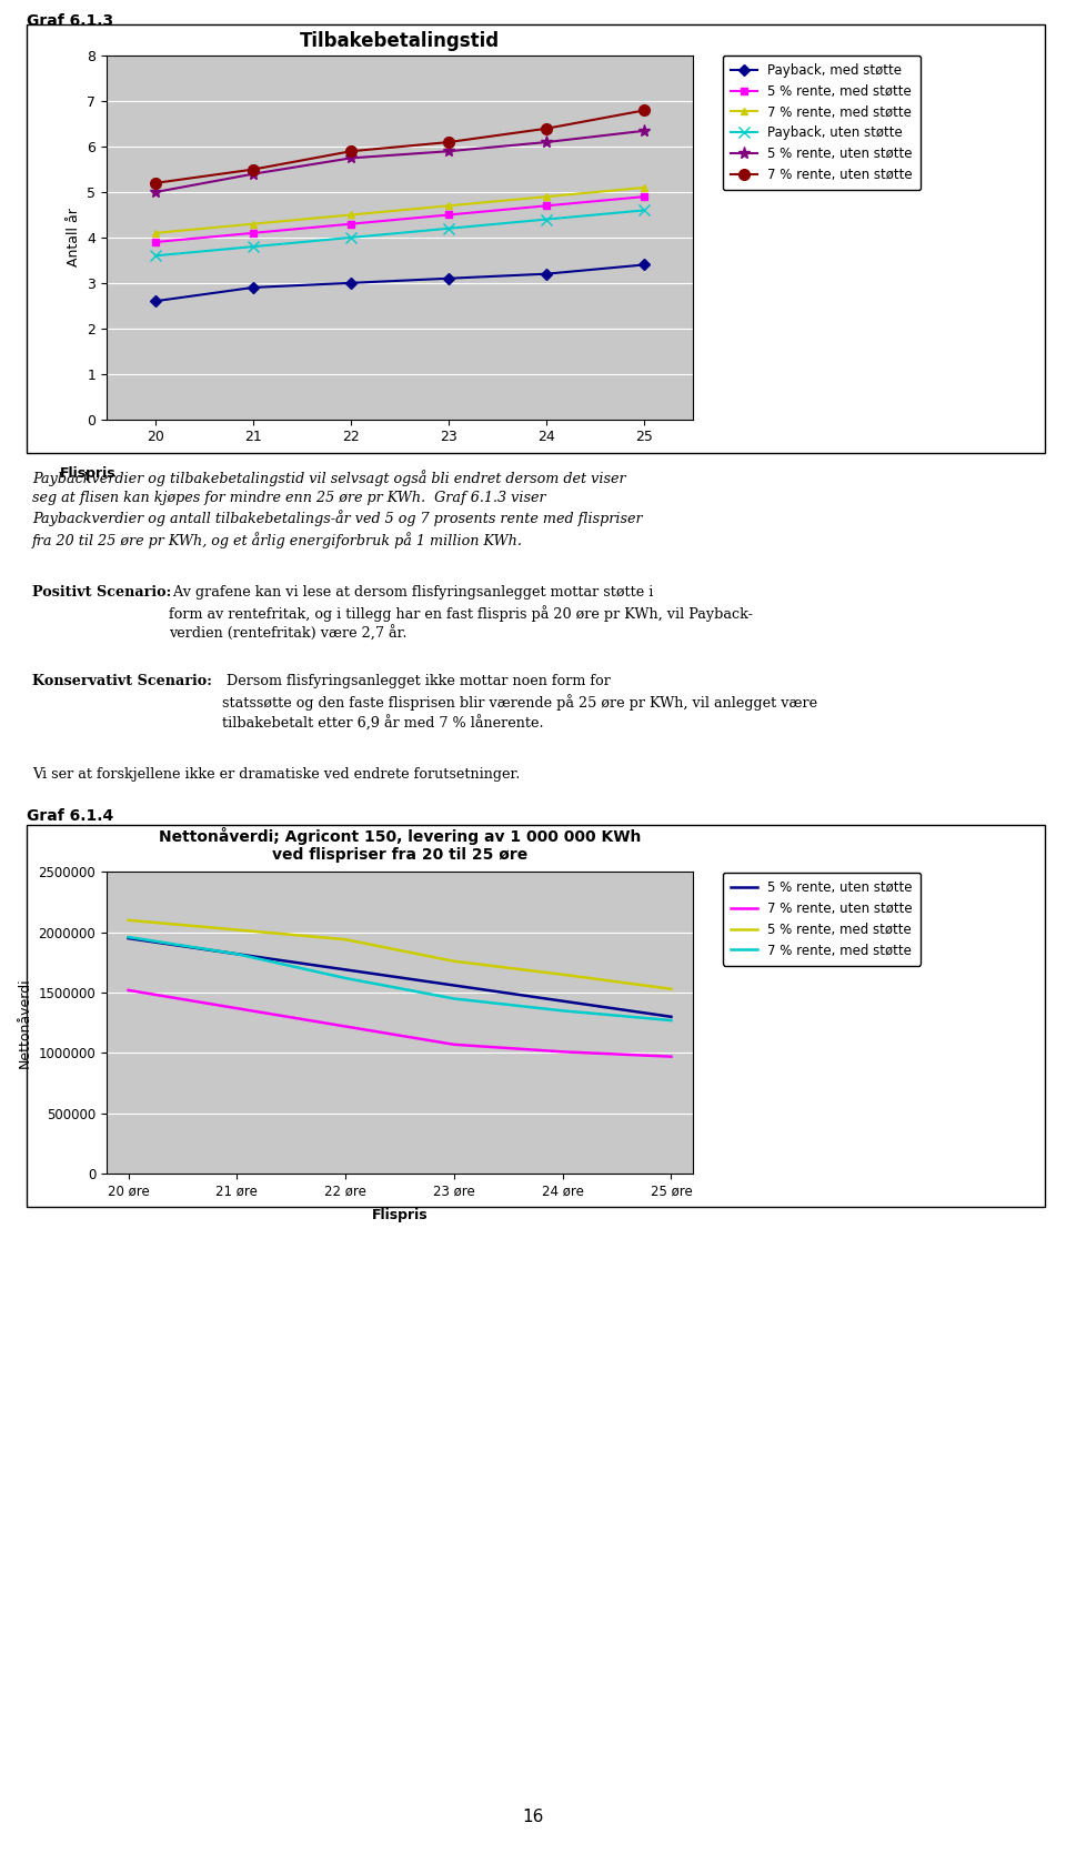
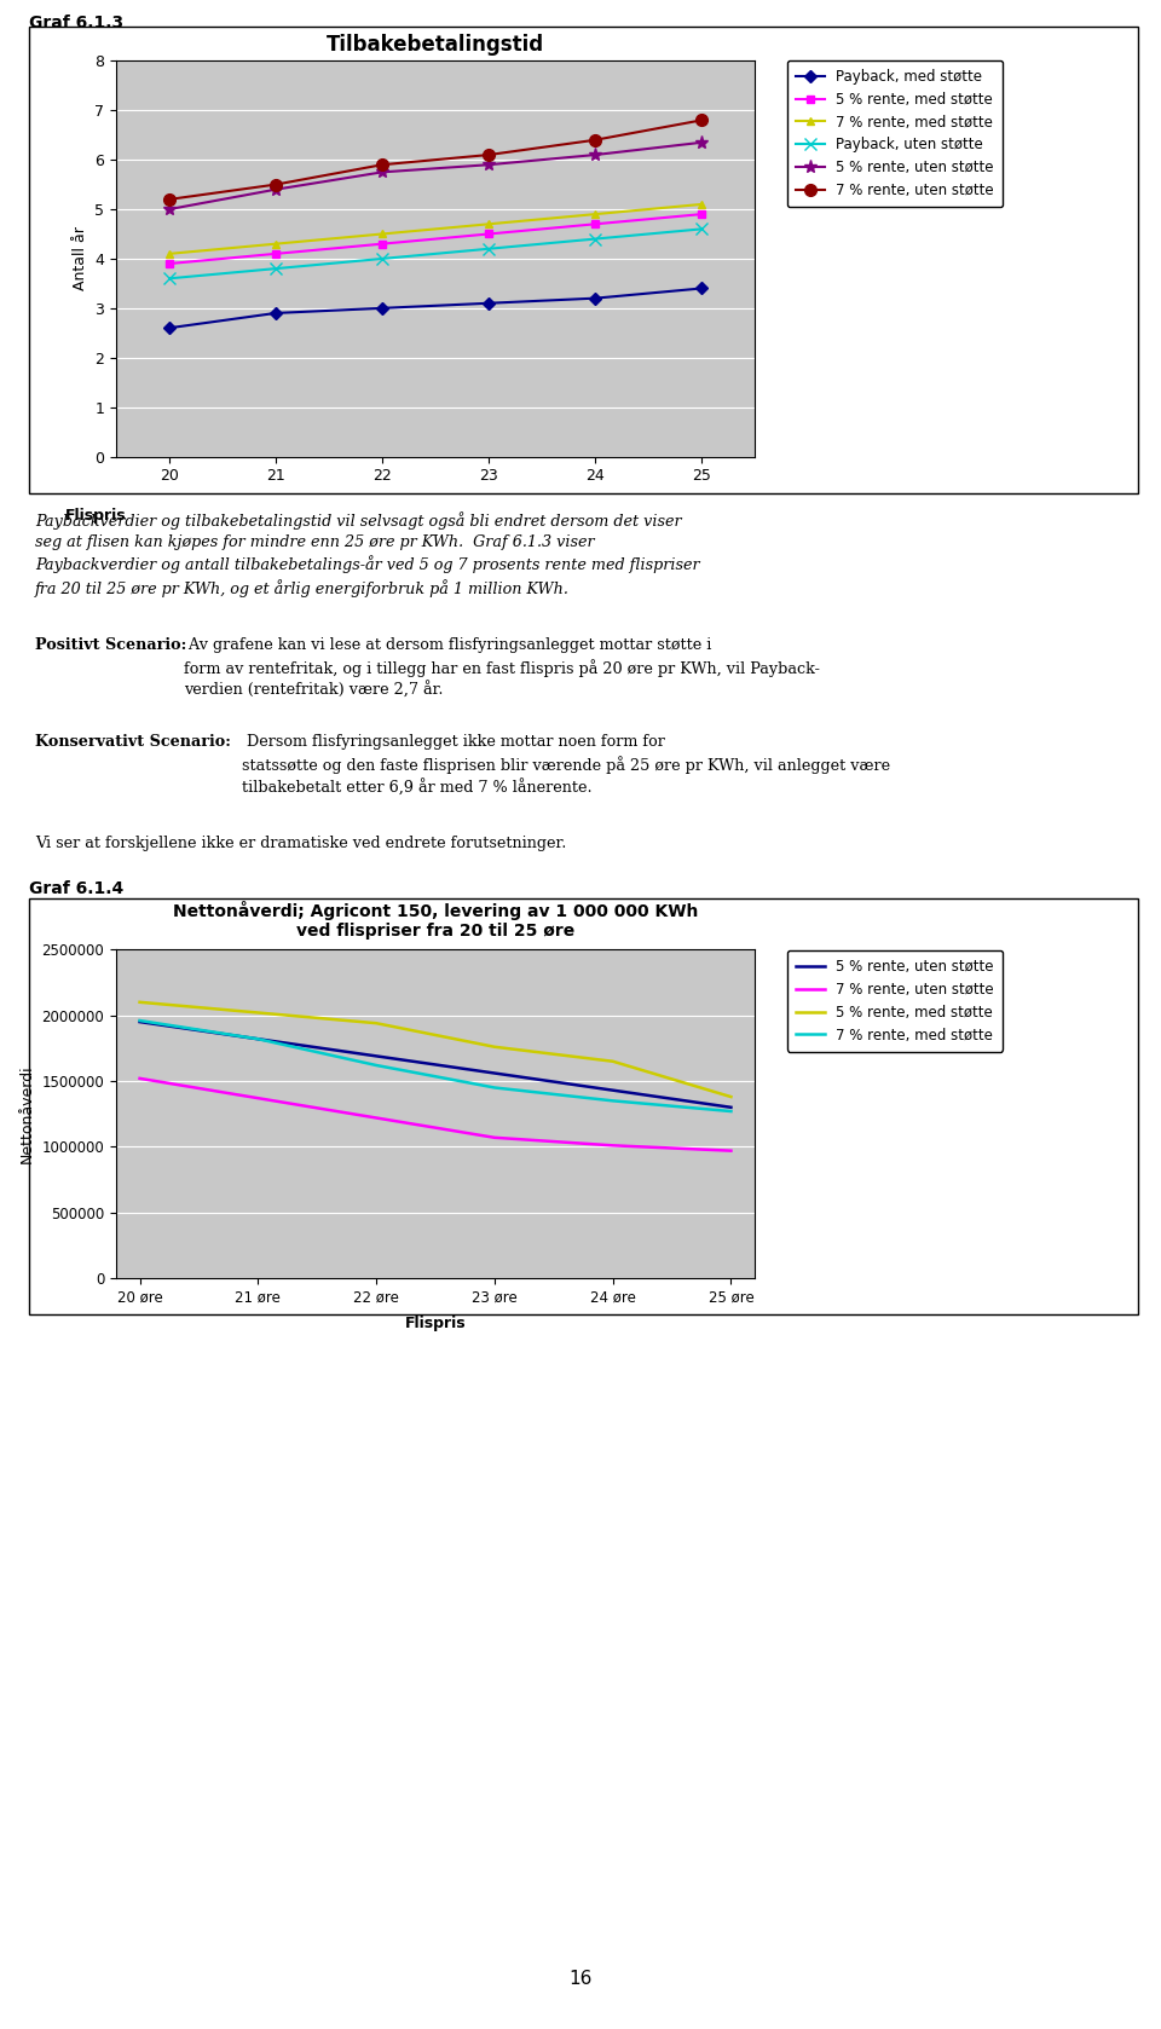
5 % rente, med støtte/25 øre: 1530000 -> 1380000
